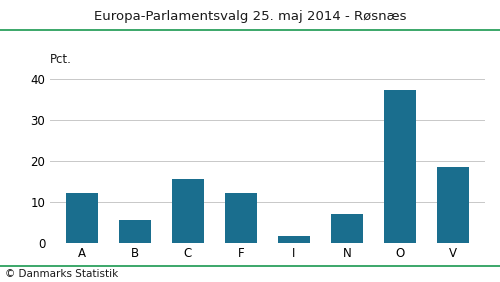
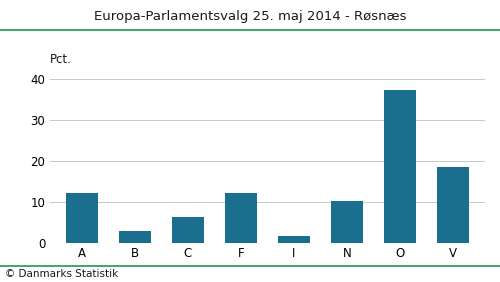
B: 5.5 -> 2.7
C: 15.5 -> 6.2
N: 7.0 -> 10.2
